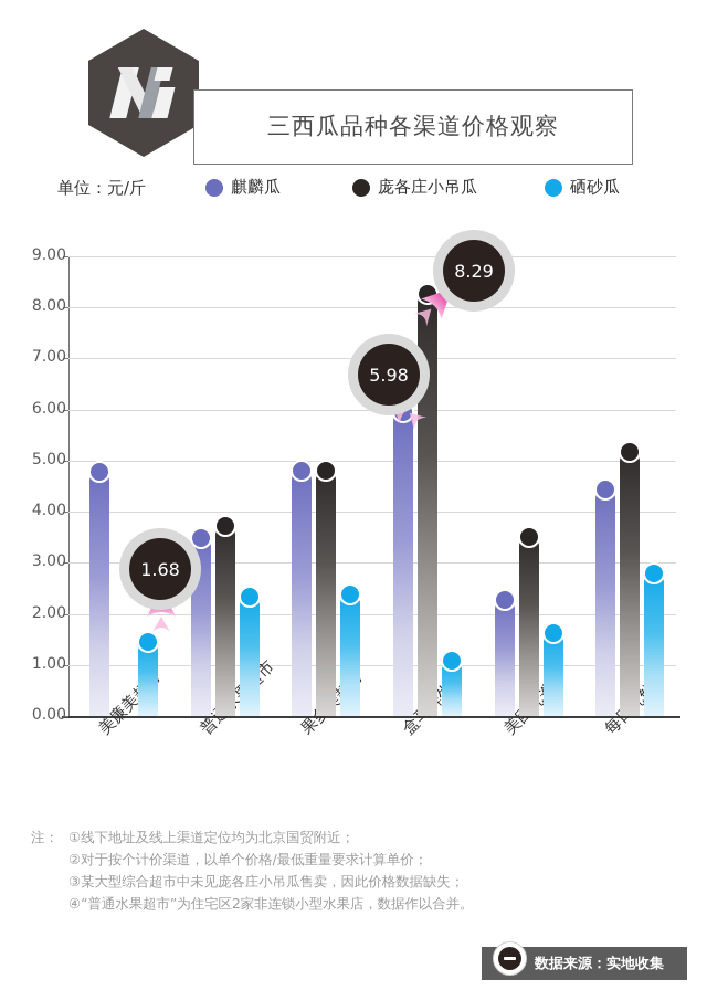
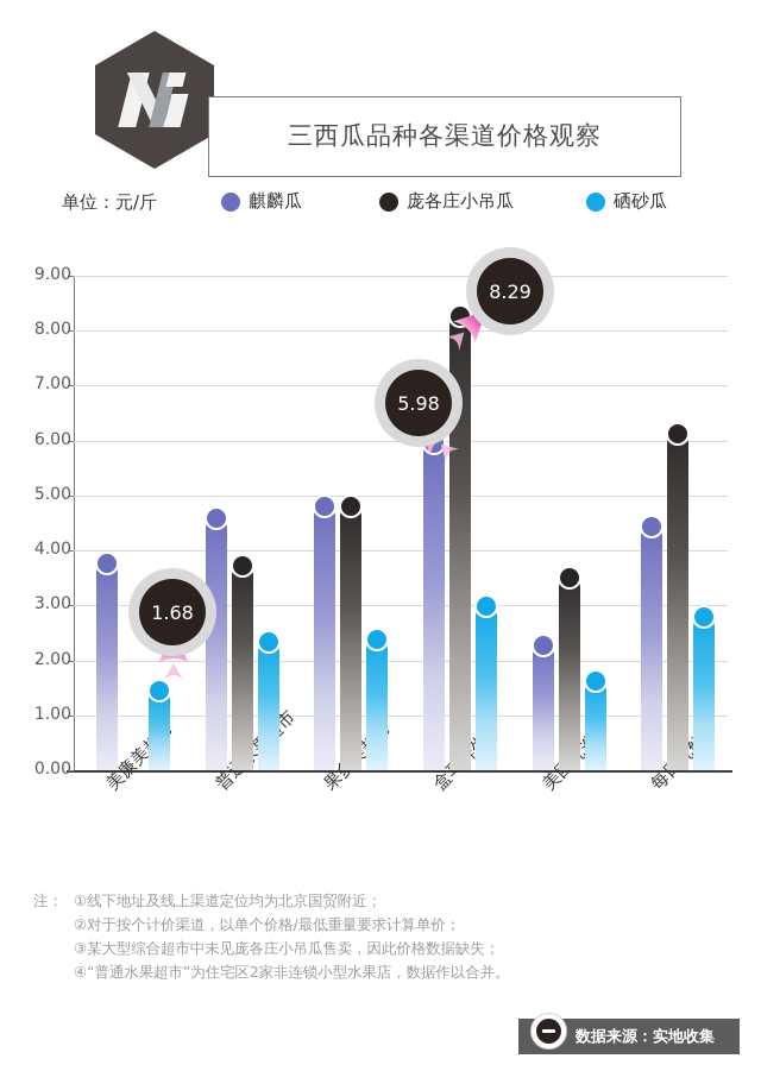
麒麟瓜/美廉美超市: 4.8 -> 3.8
麒麟瓜/普通水果超市: 3.5 -> 4.6
硒砂瓜/盒马鲜生: 1.1 -> 3.0
庞各庄小吊瓜/每日优鲜: 5.2 -> 6.2
